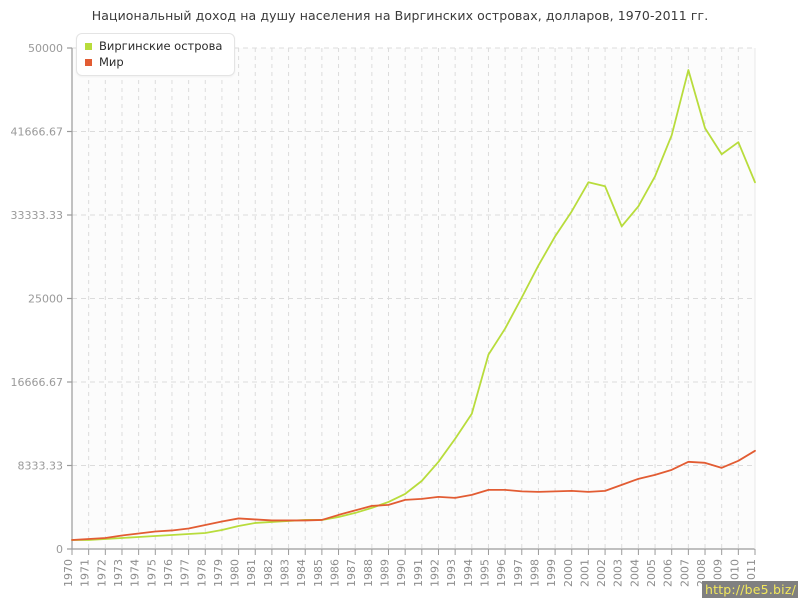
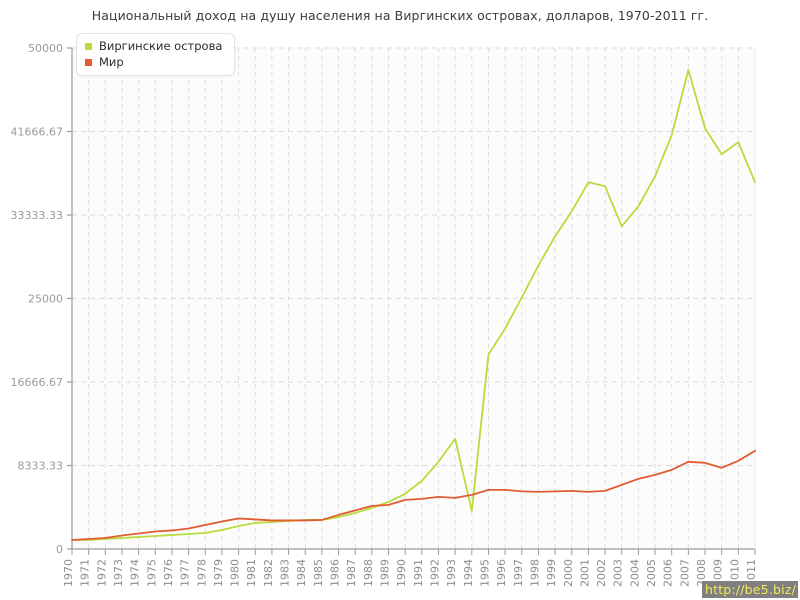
Виргинские острова/1994: 13500 -> 3800
